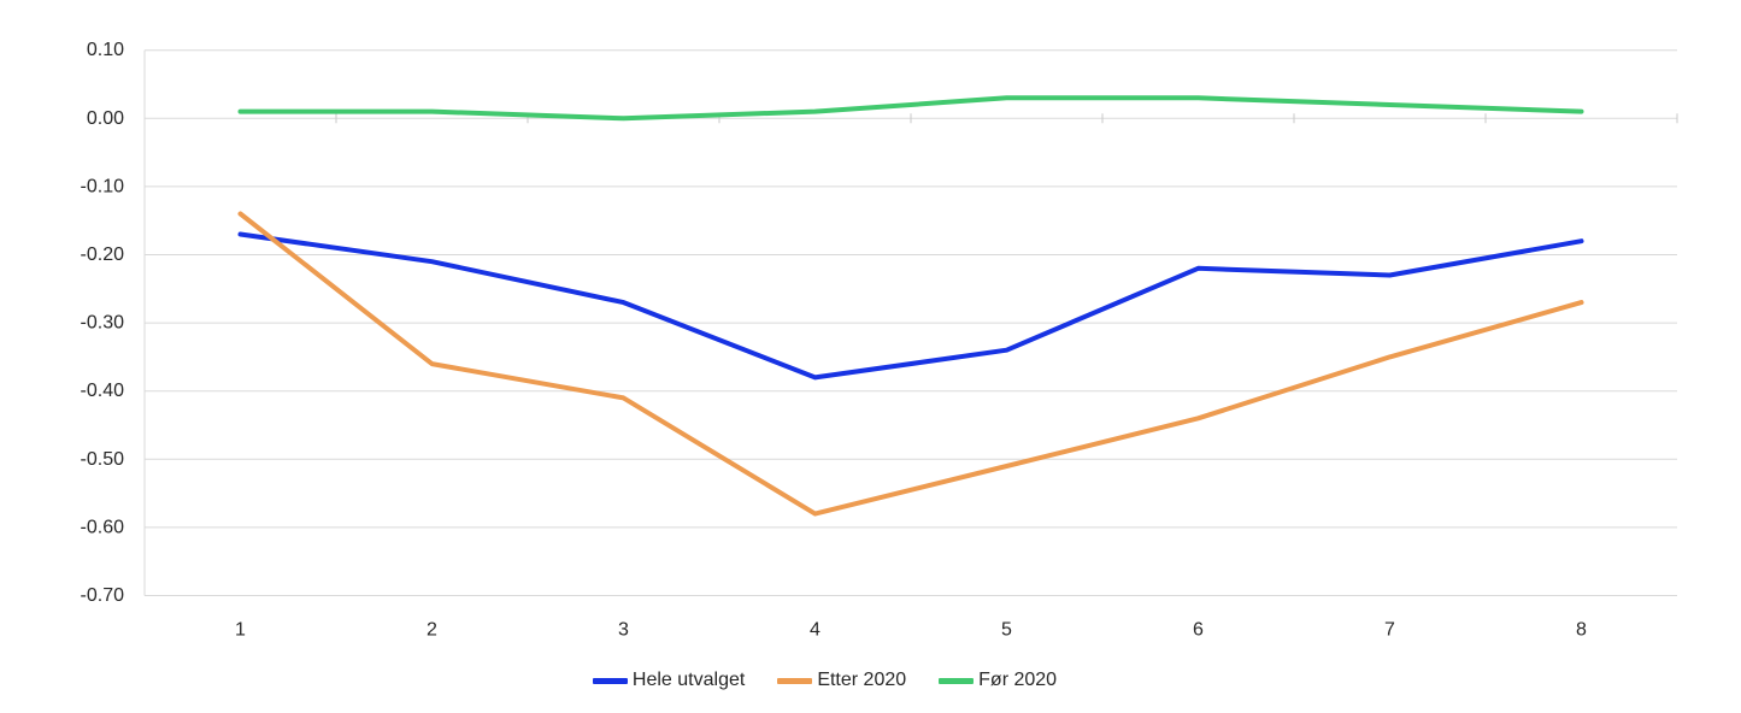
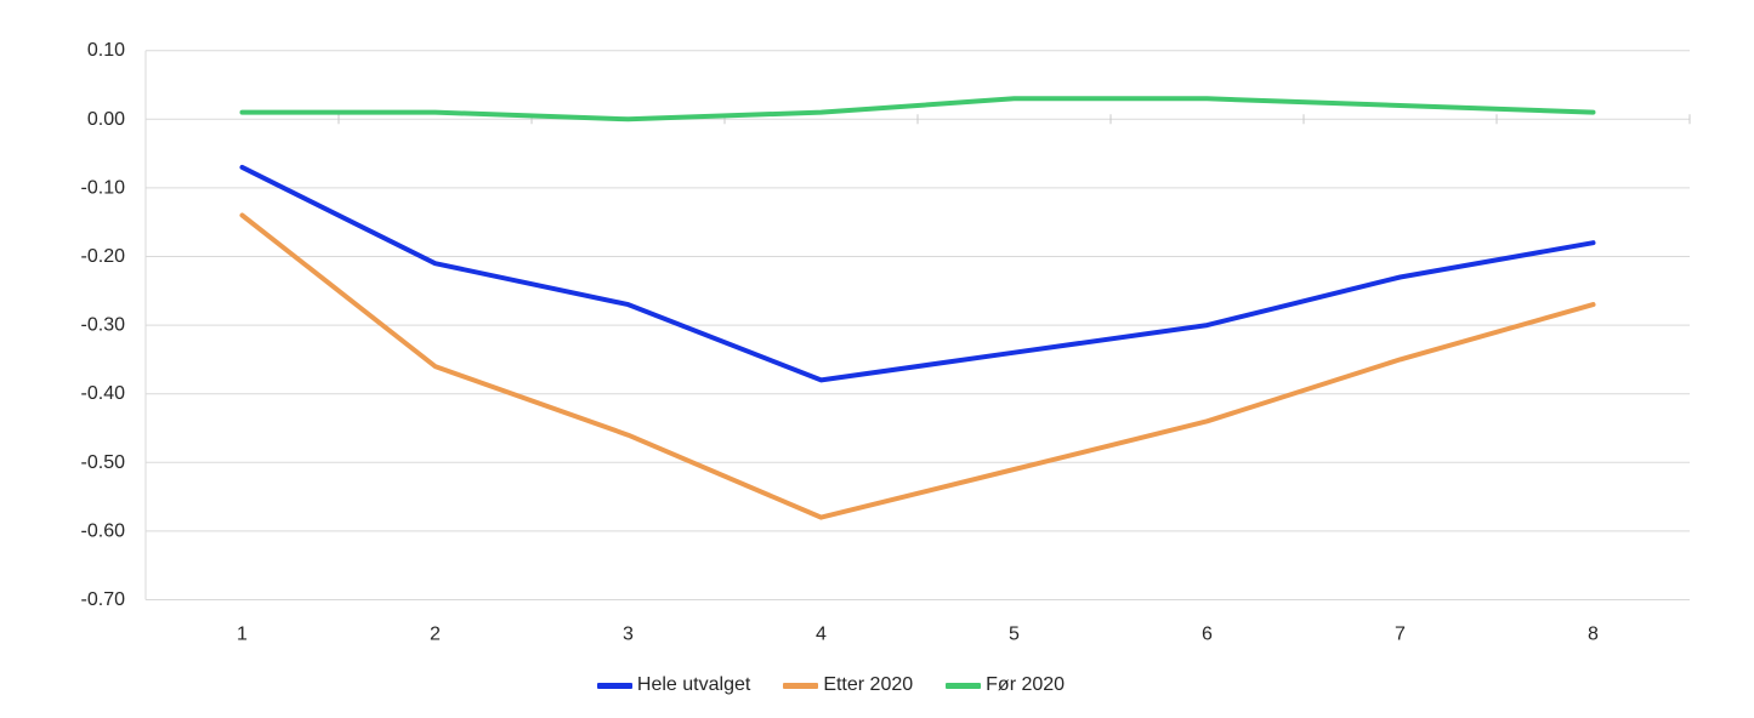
Hele utvalget/1: -0.17 -> -0.07
Etter 2020/3: -0.41 -> -0.46
Hele utvalget/6: -0.22 -> -0.30
